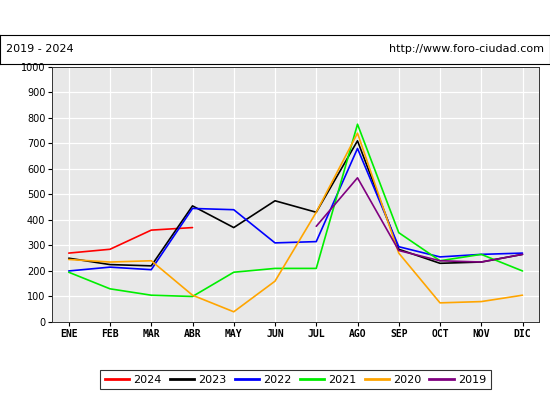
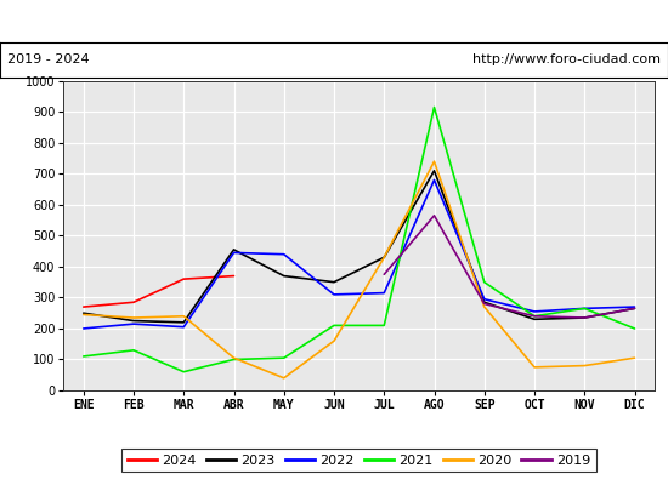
2021/ENE: 195 -> 110
2021/MAR: 105 -> 60
2021/MAY: 195 -> 105
2023/JUN: 475 -> 350
2021/AGO: 775 -> 915
